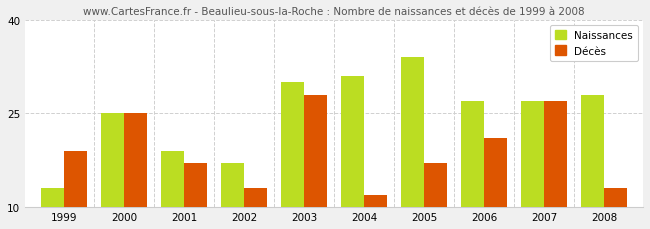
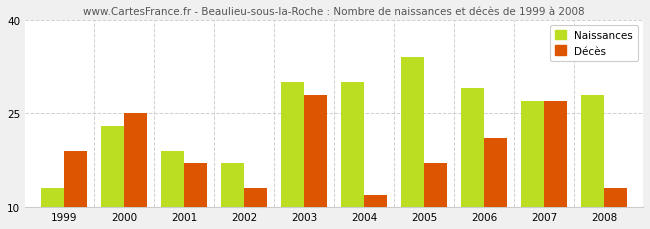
Naissances/2000: 25 -> 23
Naissances/2004: 31 -> 30
Naissances/2006: 27 -> 29
